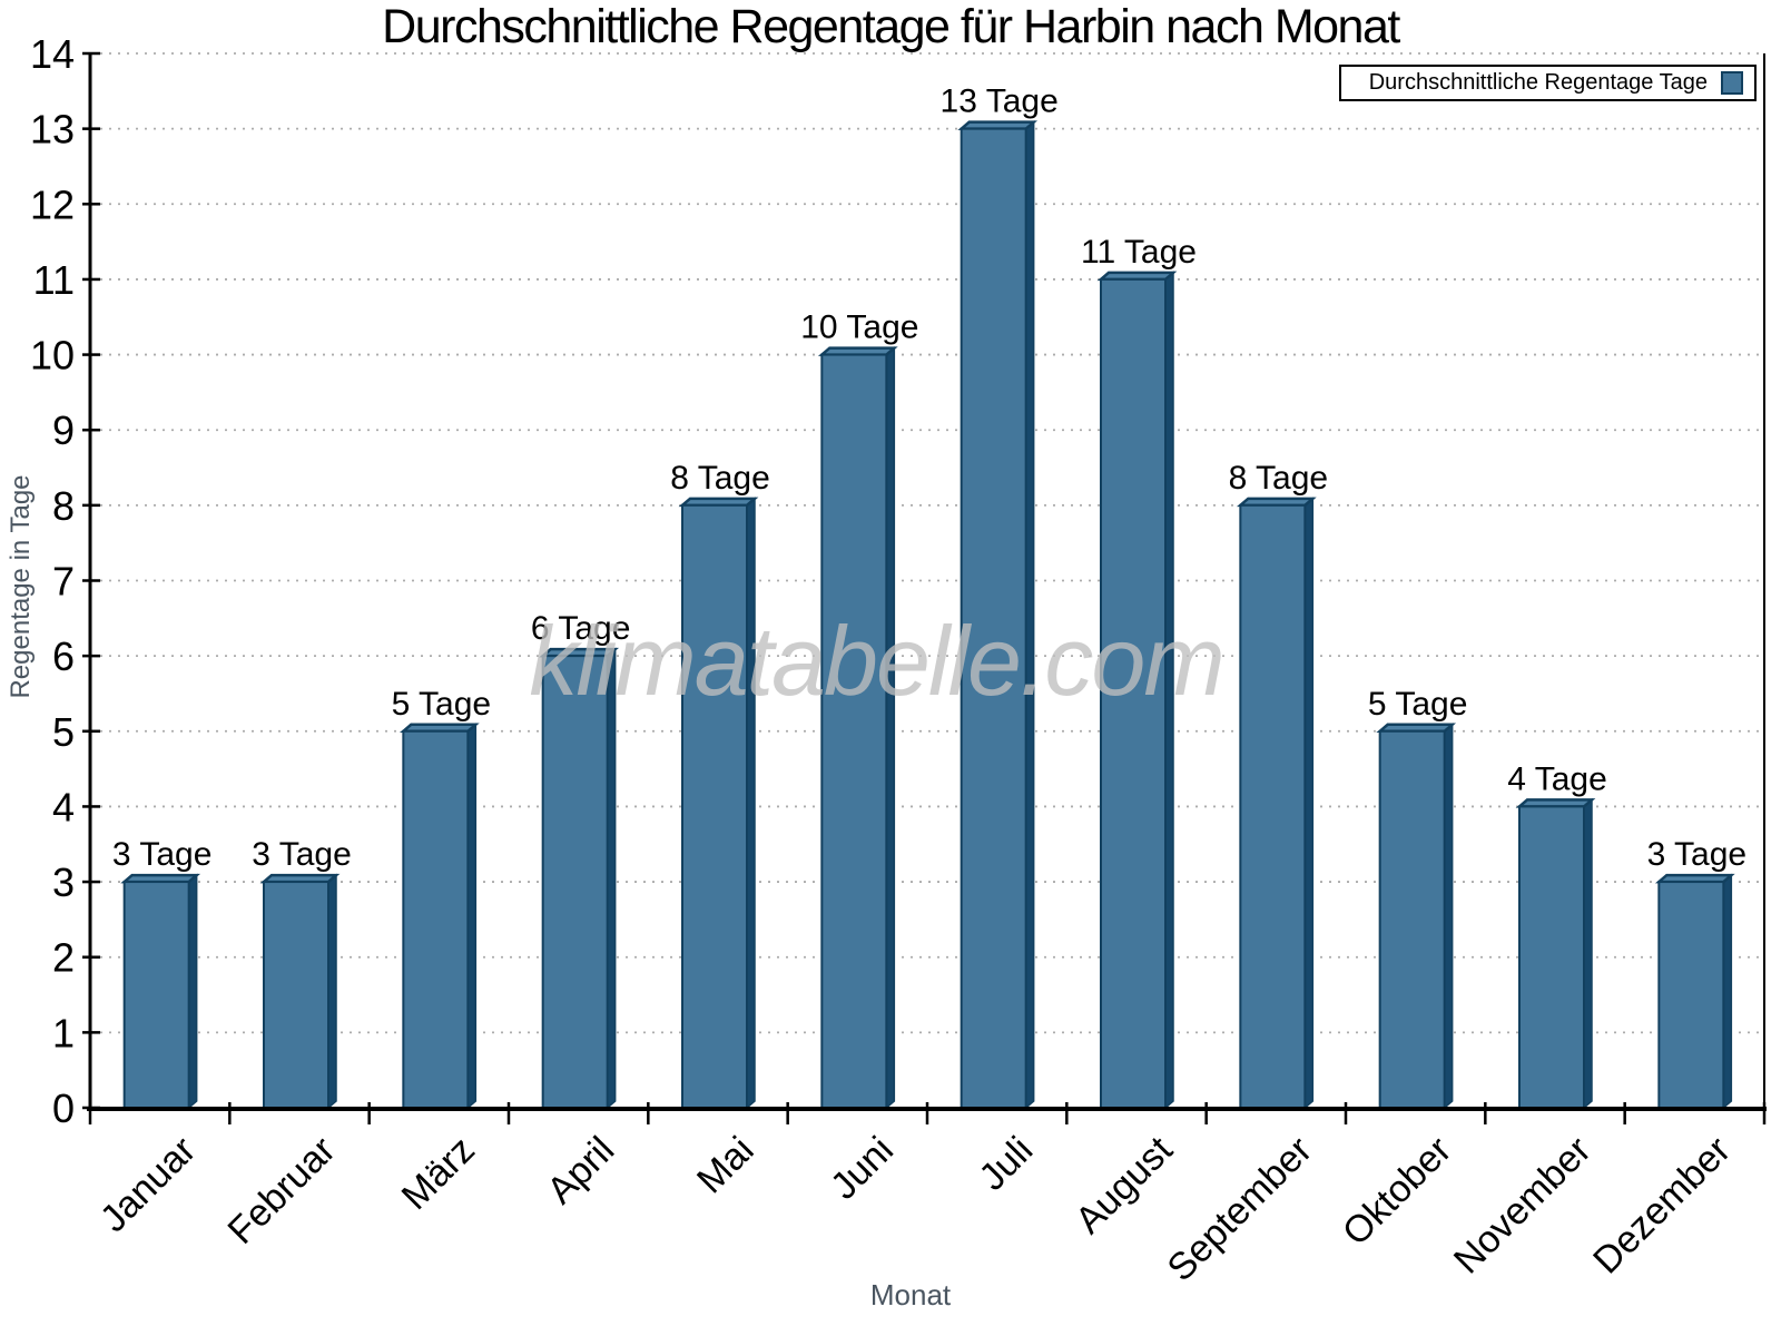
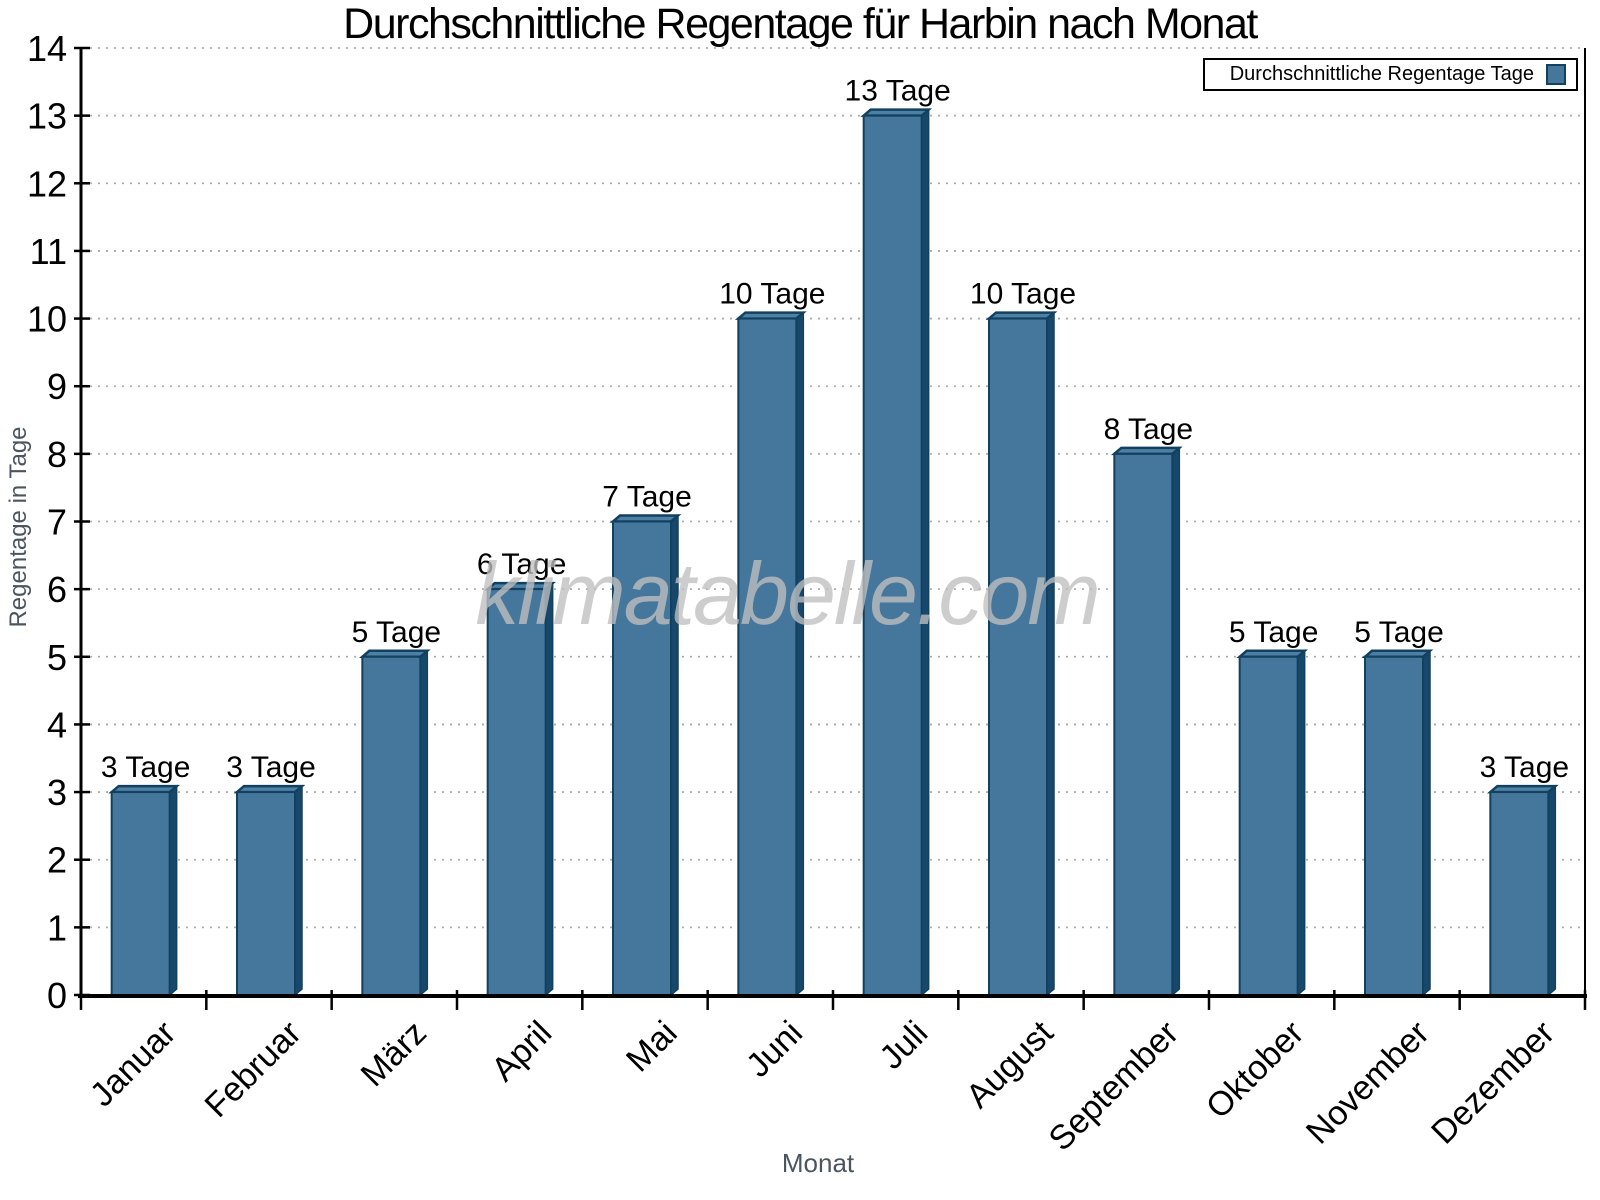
Mai: 8 -> 7
August: 11 -> 10
November: 4 -> 5
